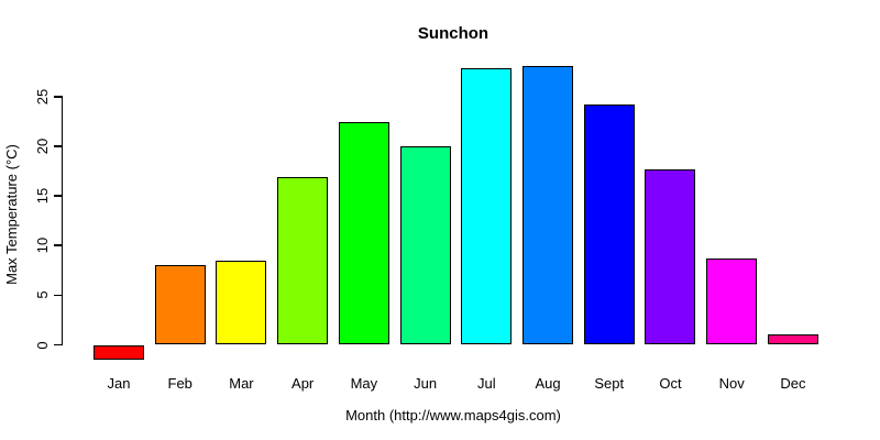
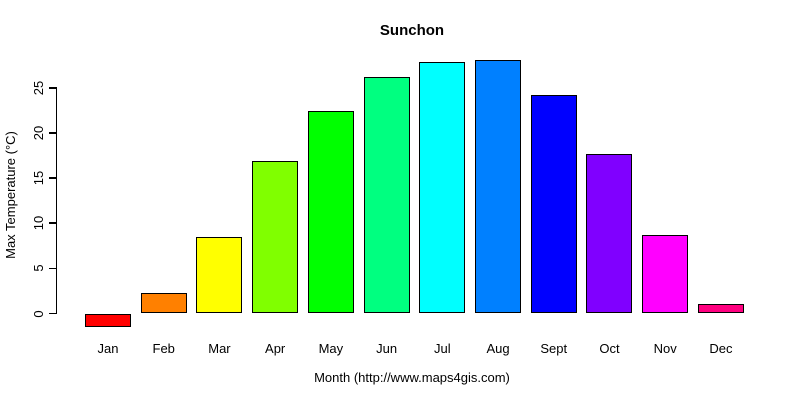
Feb: 8 -> 2
Jun: 20 -> 26
